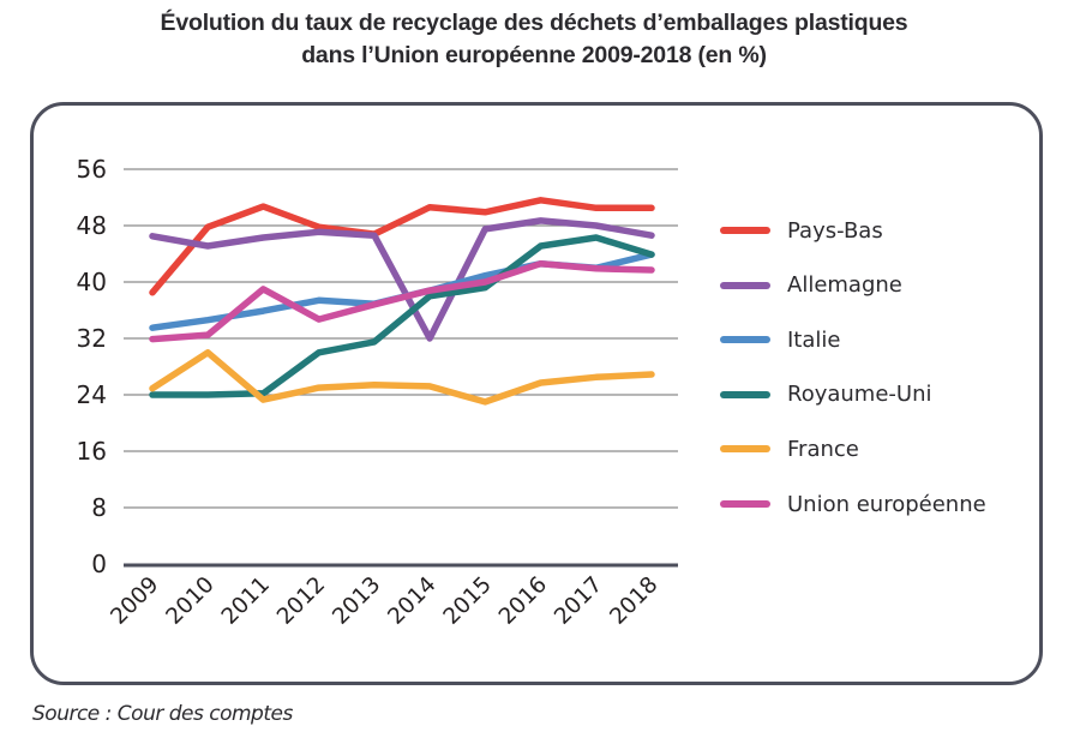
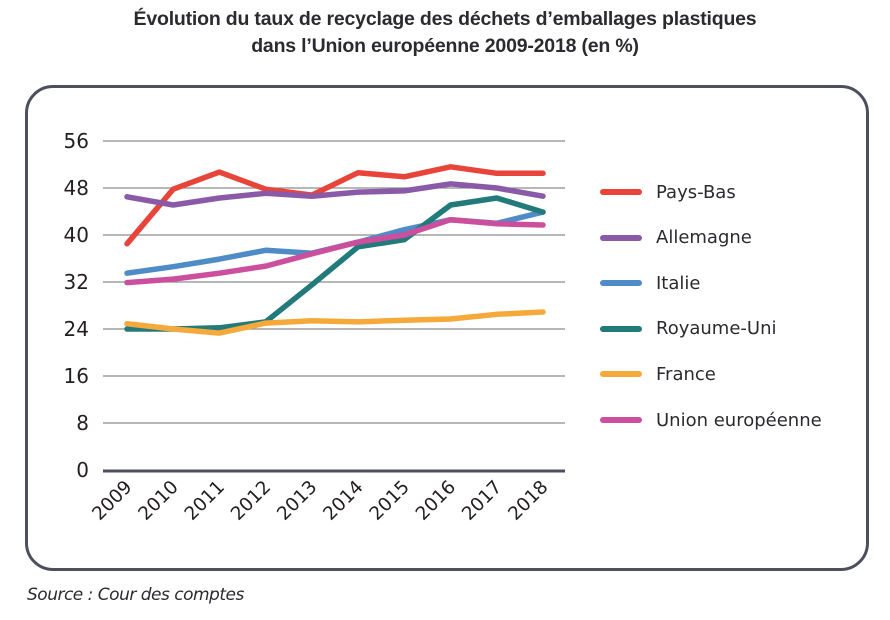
France/2010: 30 -> 24
Union européenne/2011: 39 -> 34
Royaume-Uni/2012: 30 -> 25
Allemagne/2014: 32 -> 47
France/2015: 23 -> 26
